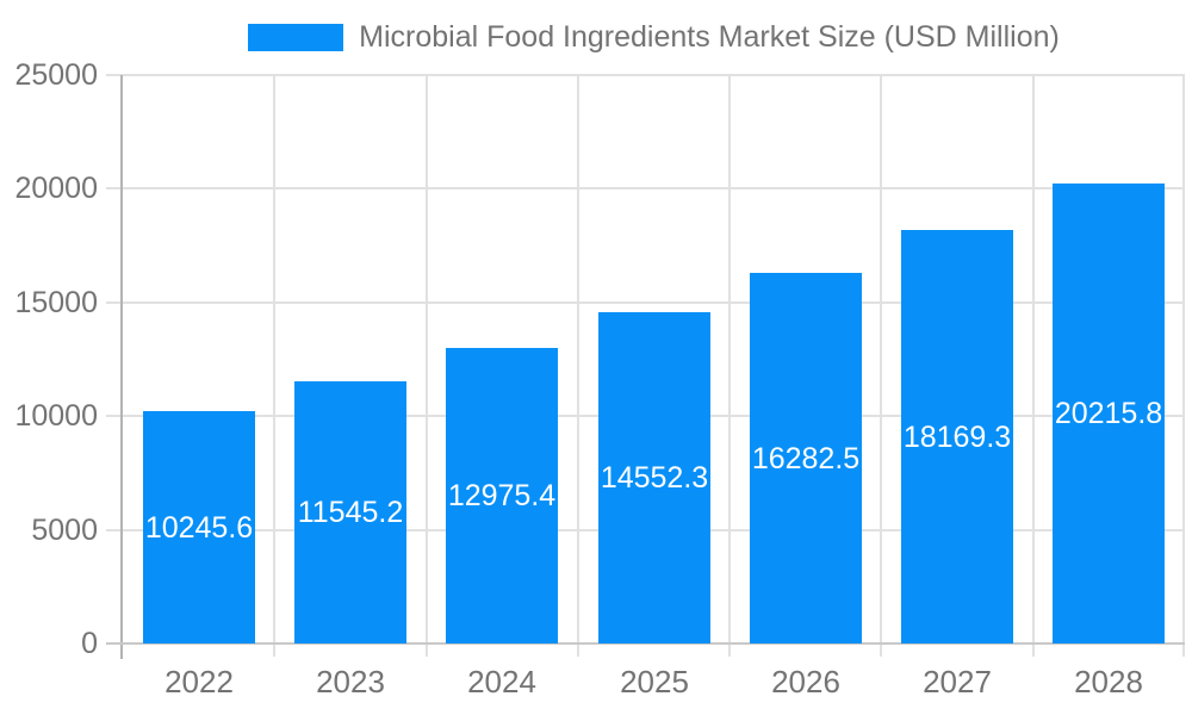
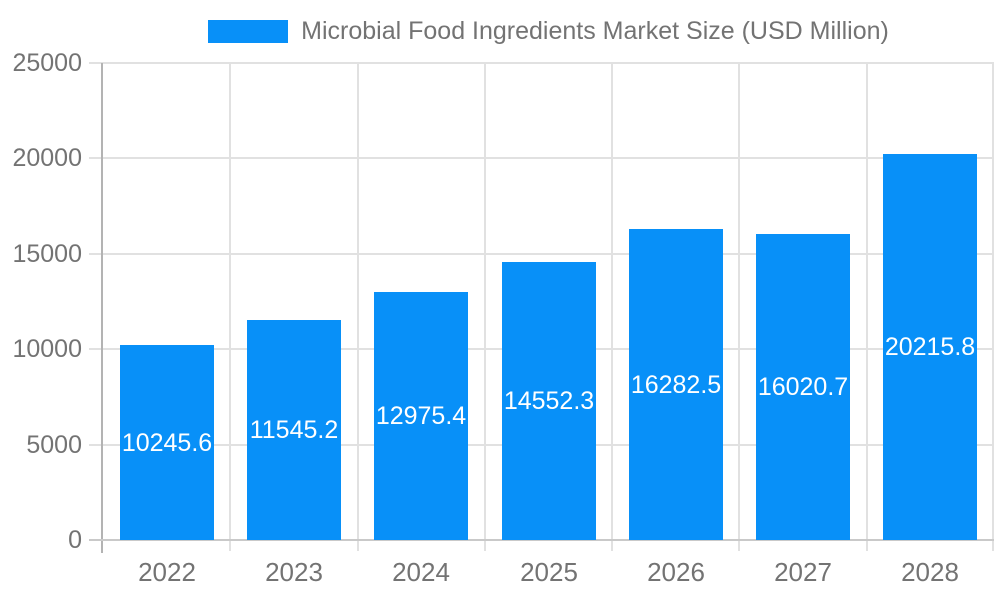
2027: 18169.3 -> 16020.7
